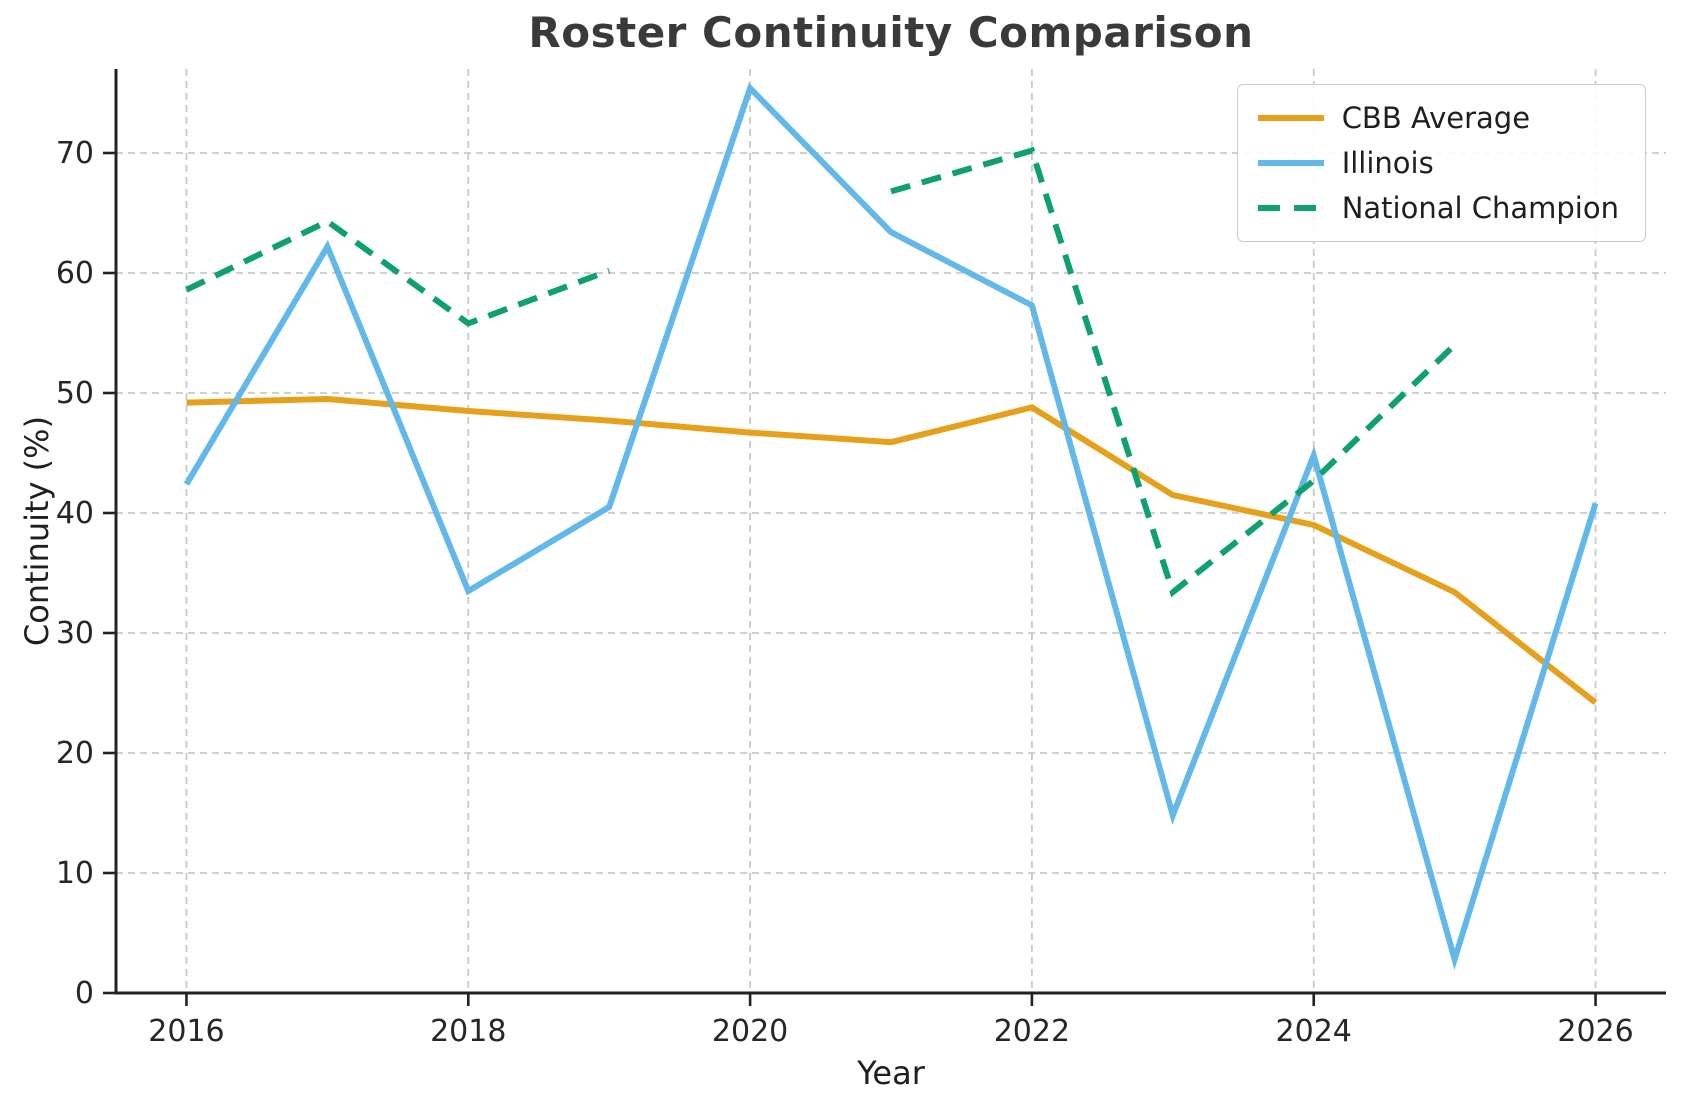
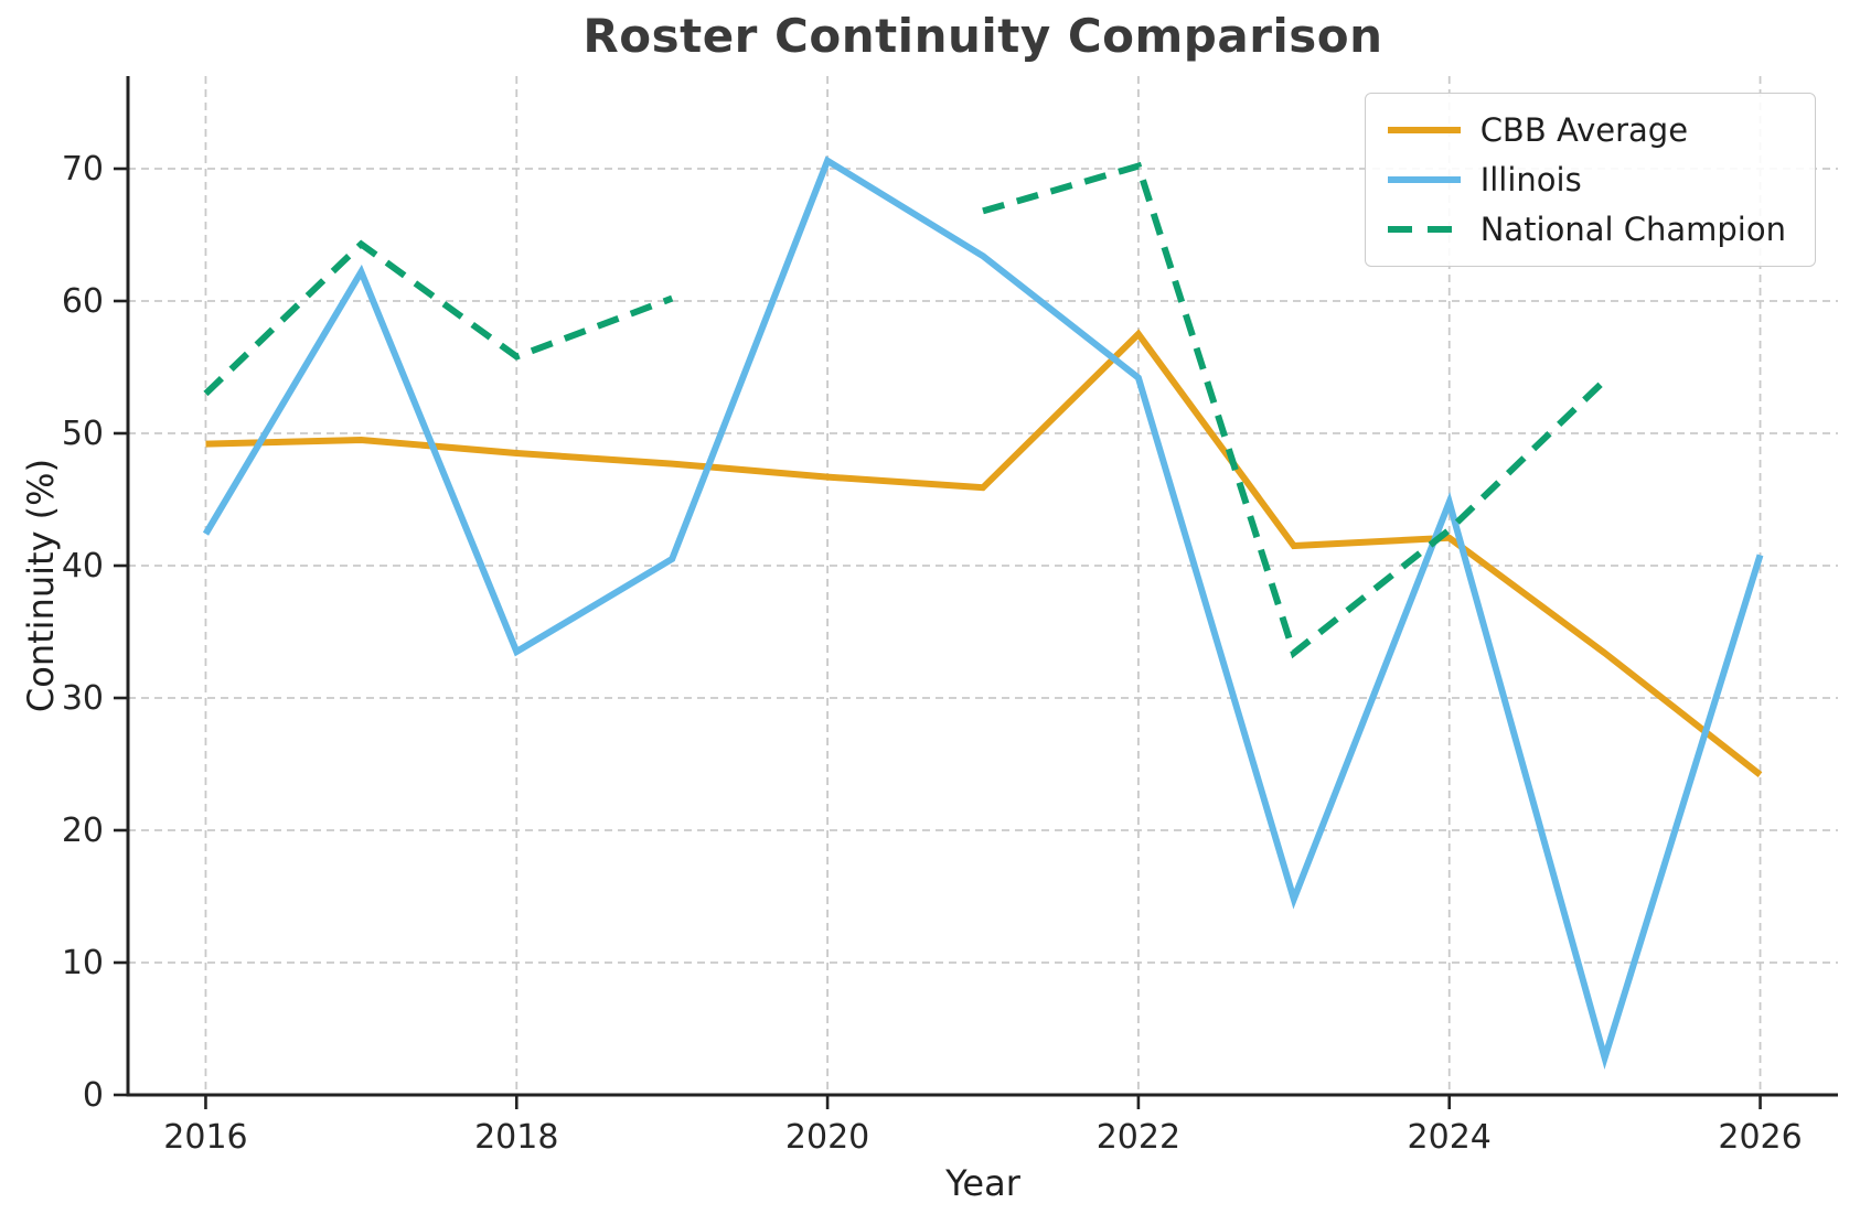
National Champion/2016: 58.6 -> 53.0
Illinois/2020: 75.4 -> 70.6
CBB Average/2022: 48.8 -> 57.5
Illinois/2022: 57.3 -> 54.2
CBB Average/2024: 39.0 -> 42.1
